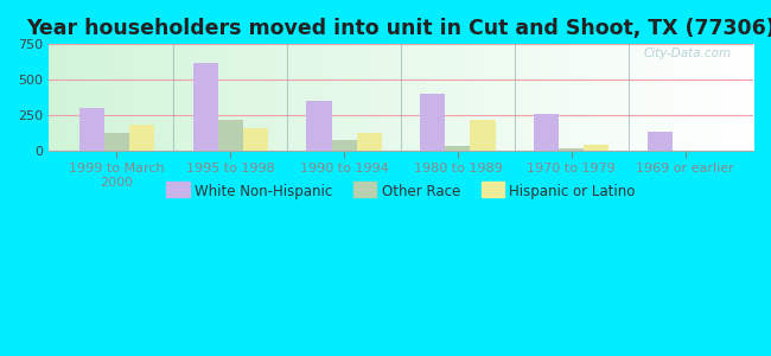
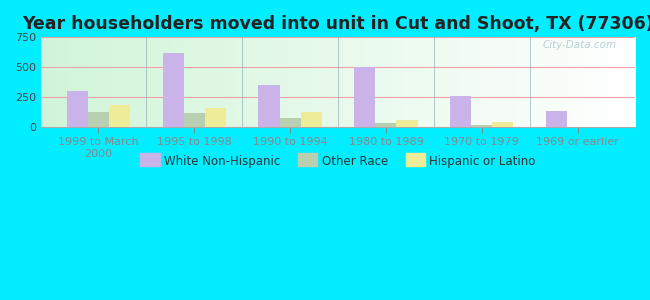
Other Race/1995 to 1998: 220 -> 120
White Non-Hispanic/1980 to 1989: 400 -> 500
Hispanic or Latino/1980 to 1989: 220 -> 60
